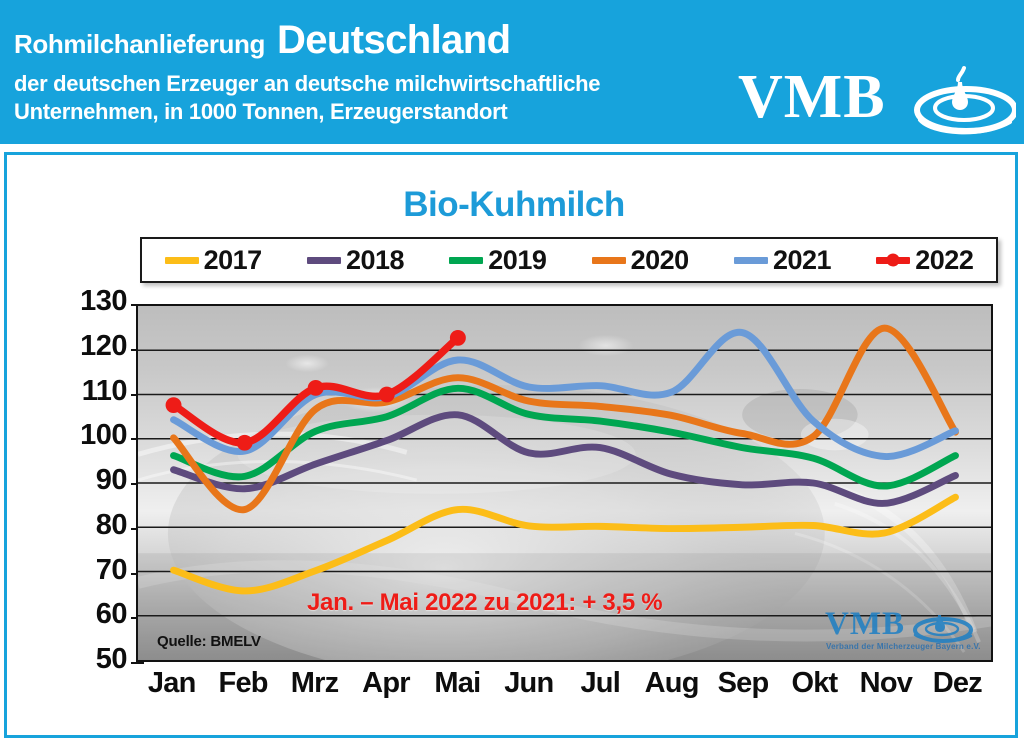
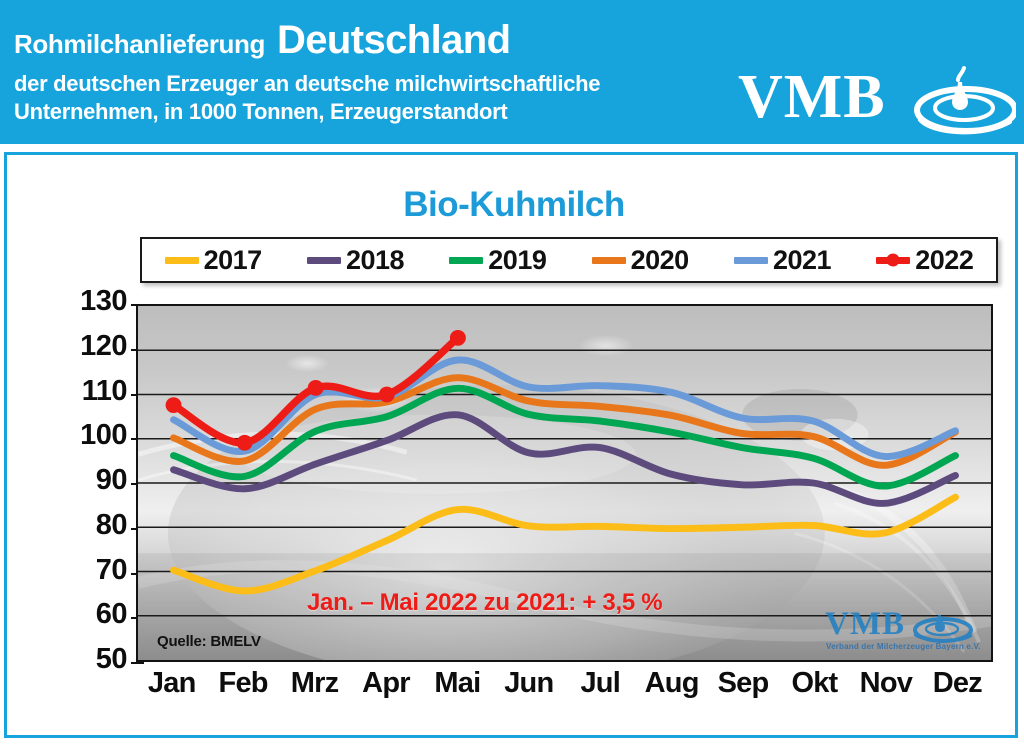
2020/Feb: 84 -> 95
2021/Sep: 124 -> 105
2020/Nov: 125 -> 94
